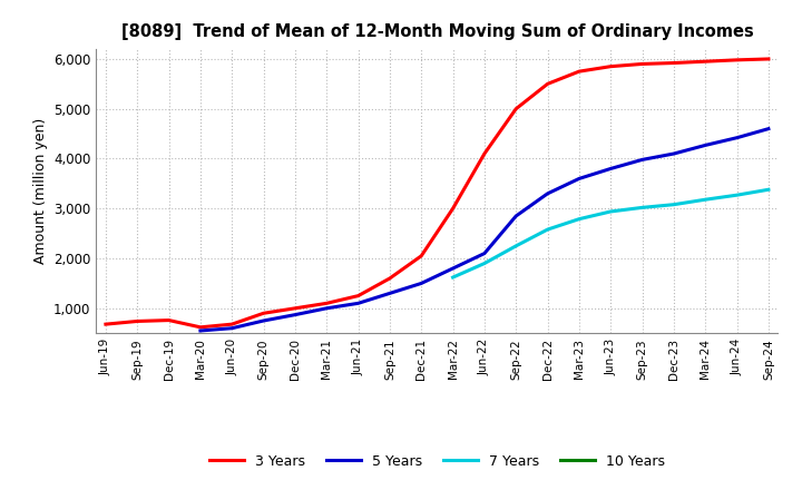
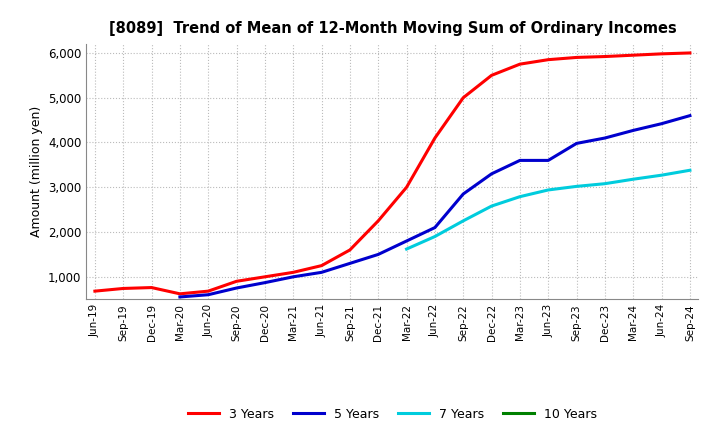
3 Years/Dec-21: 2,050 -> 2,250
5 Years/Jun-23: 3,800 -> 3,600
